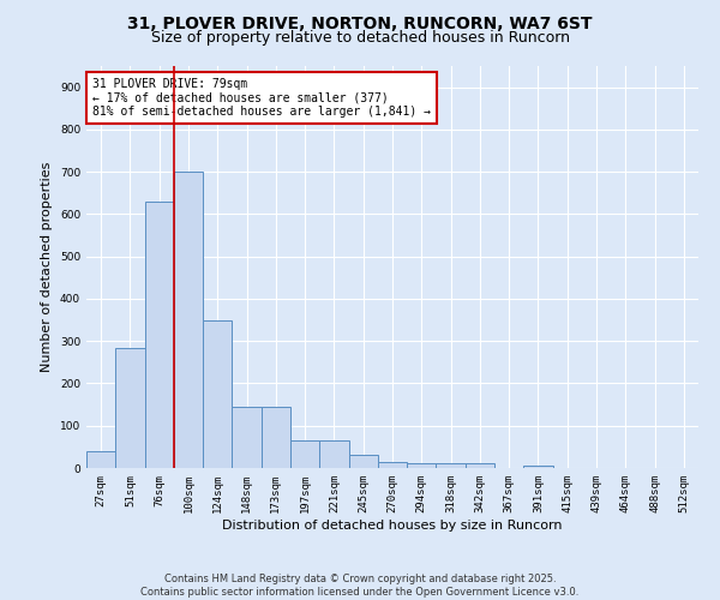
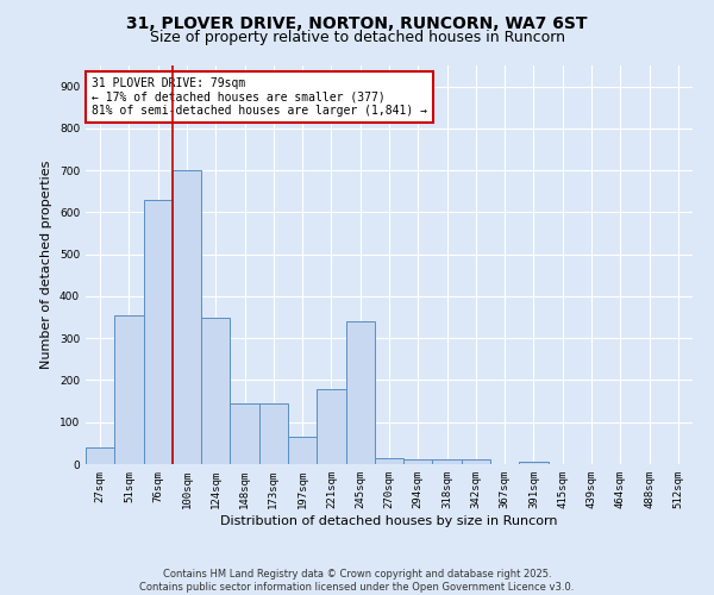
51sqm: 285 -> 355
221sqm: 65 -> 180
245sqm: 30 -> 340
